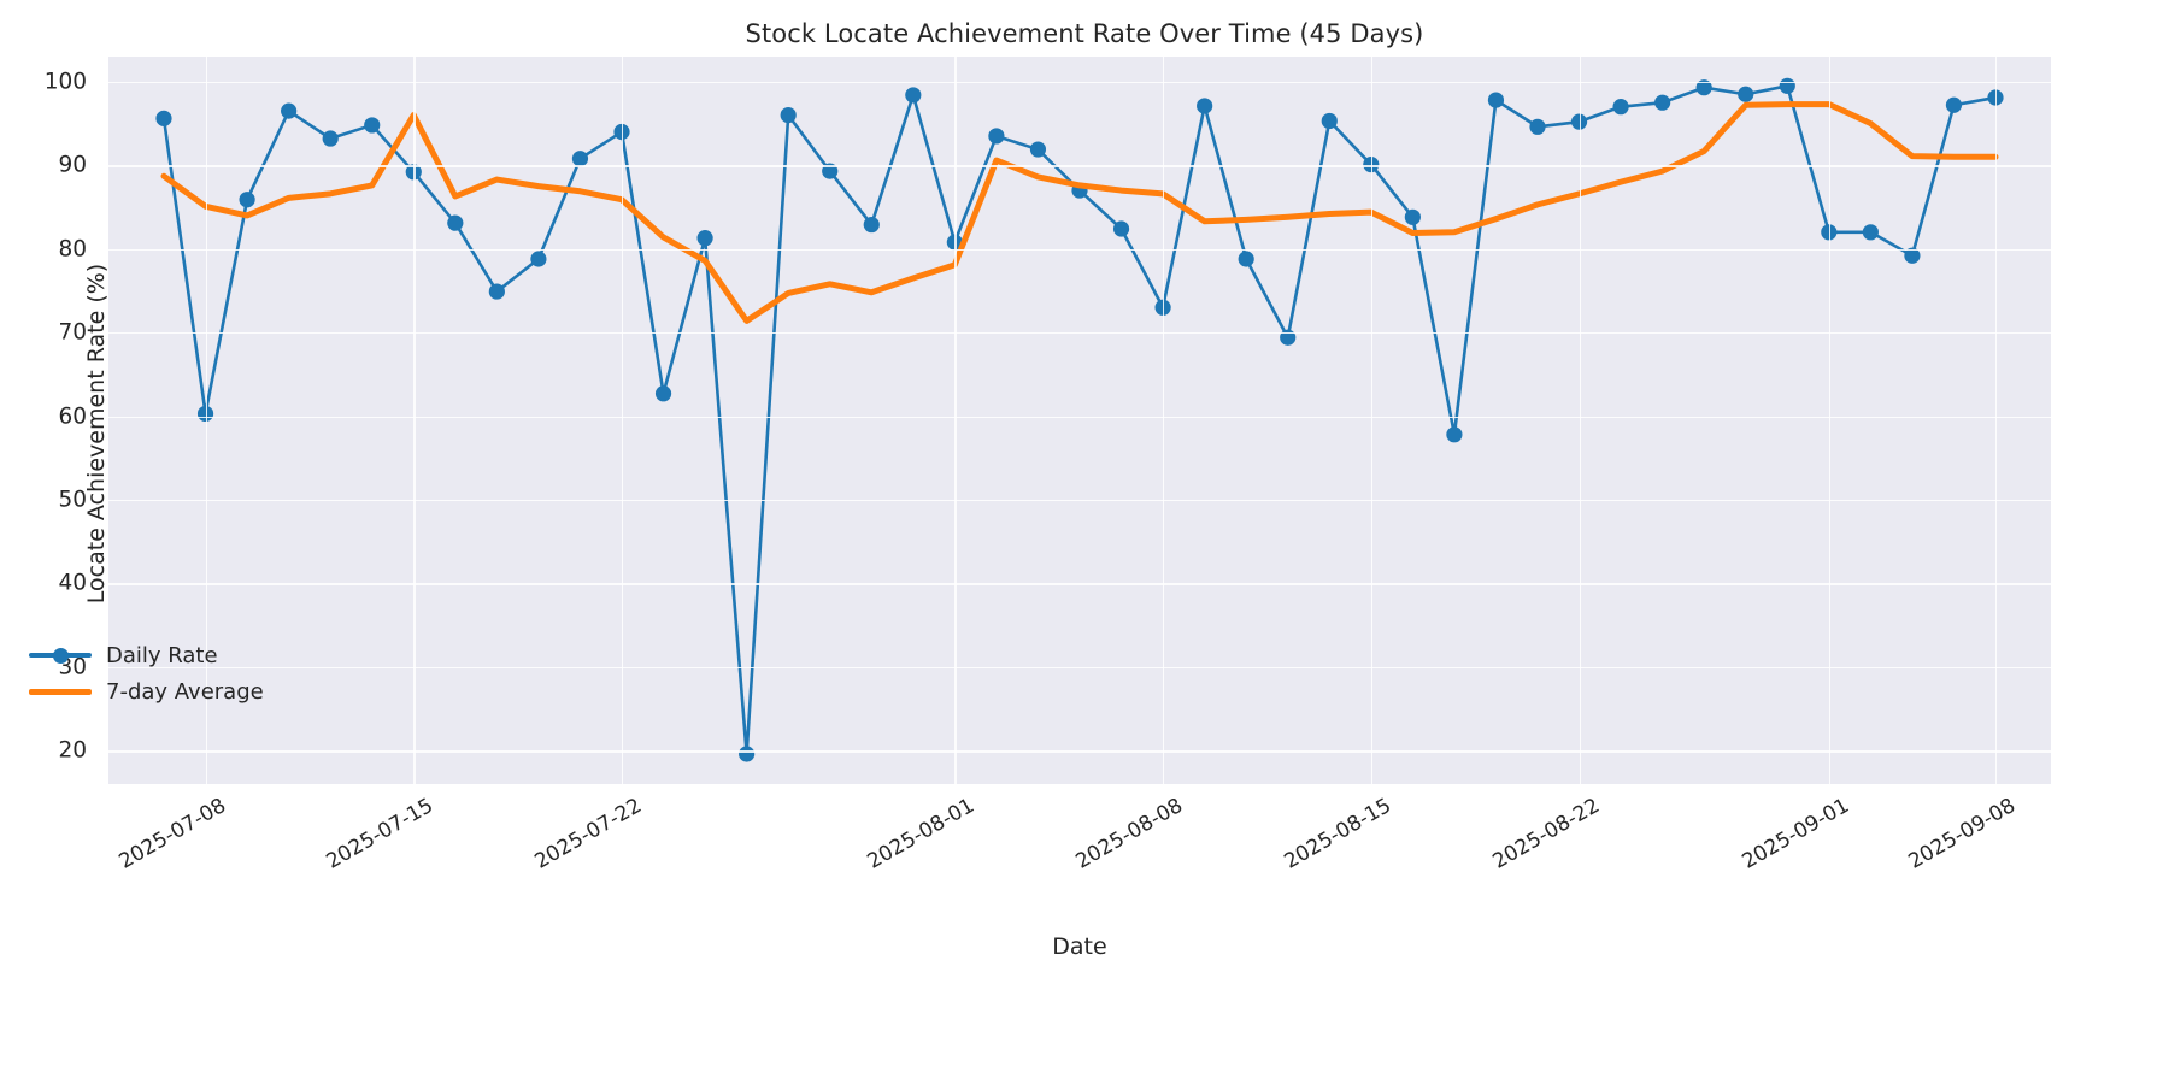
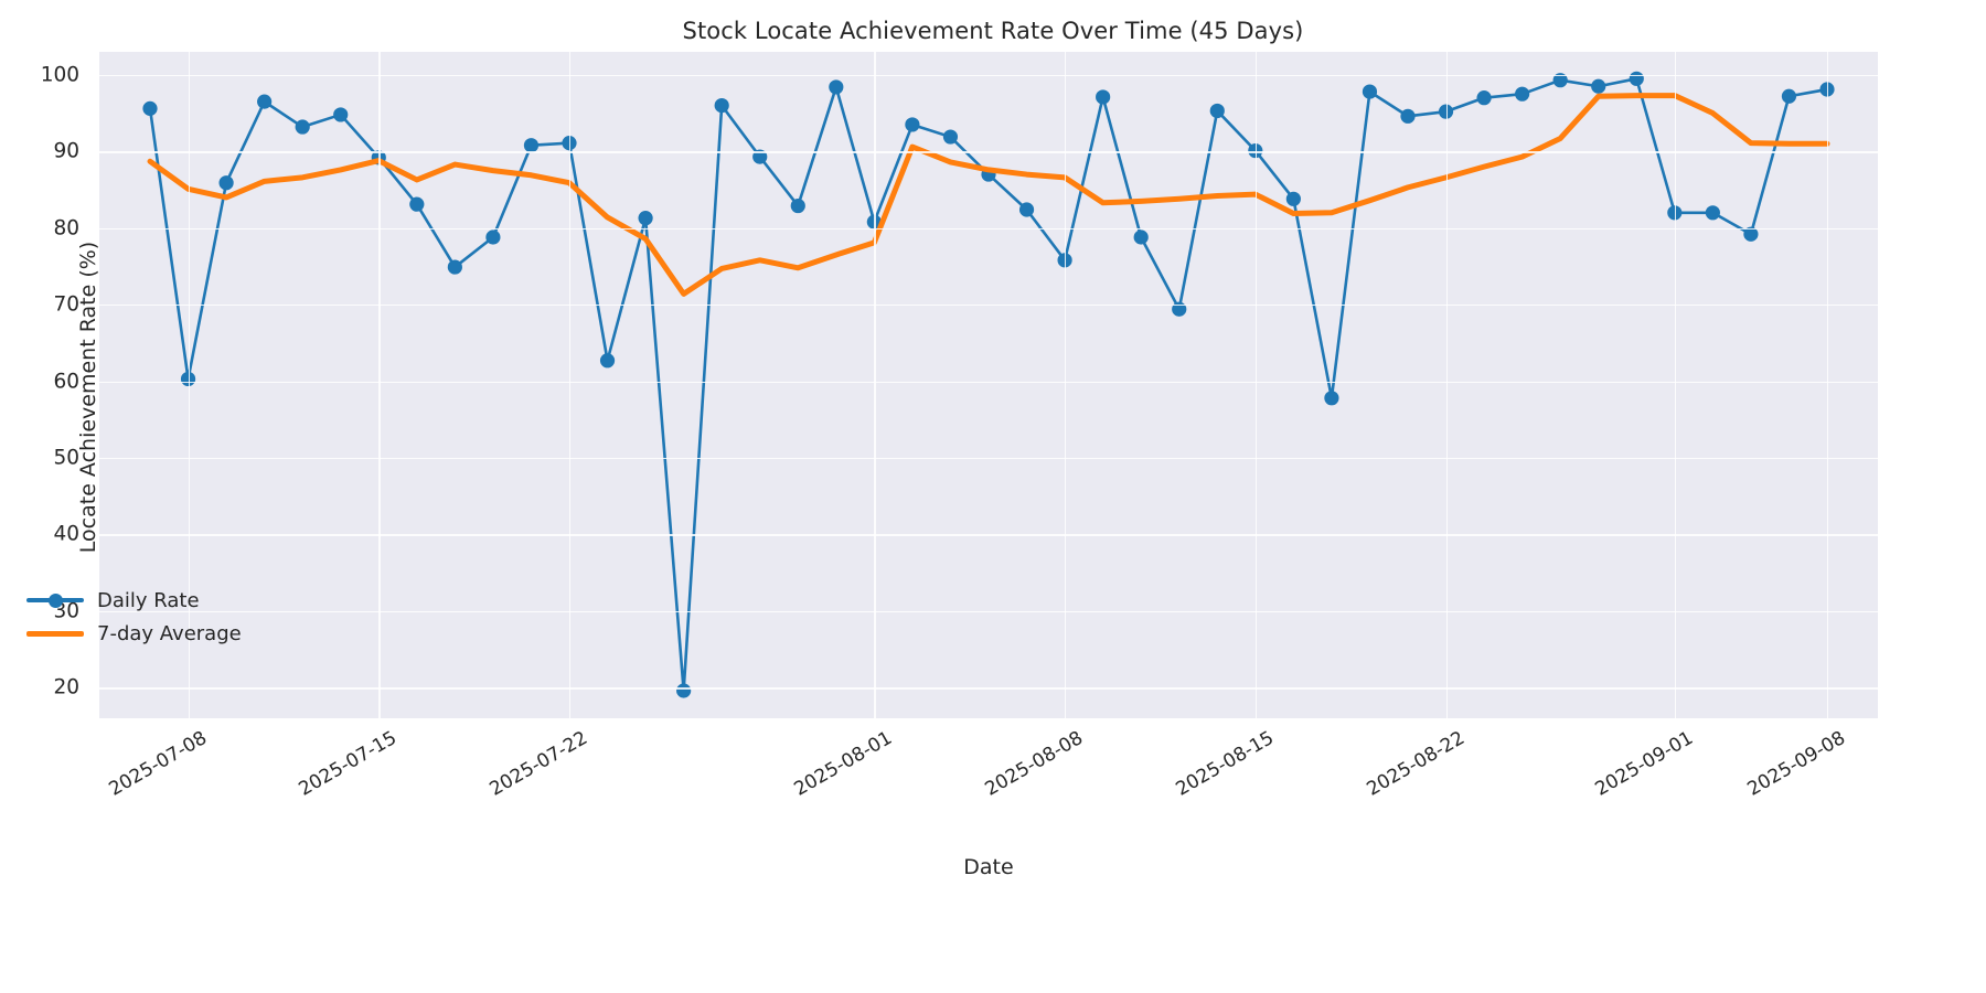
7-day Average/2025-07-15: 96 -> 89
Daily Rate/2025-07-22: 94 -> 91
Daily Rate/2025-08-08: 73 -> 76
